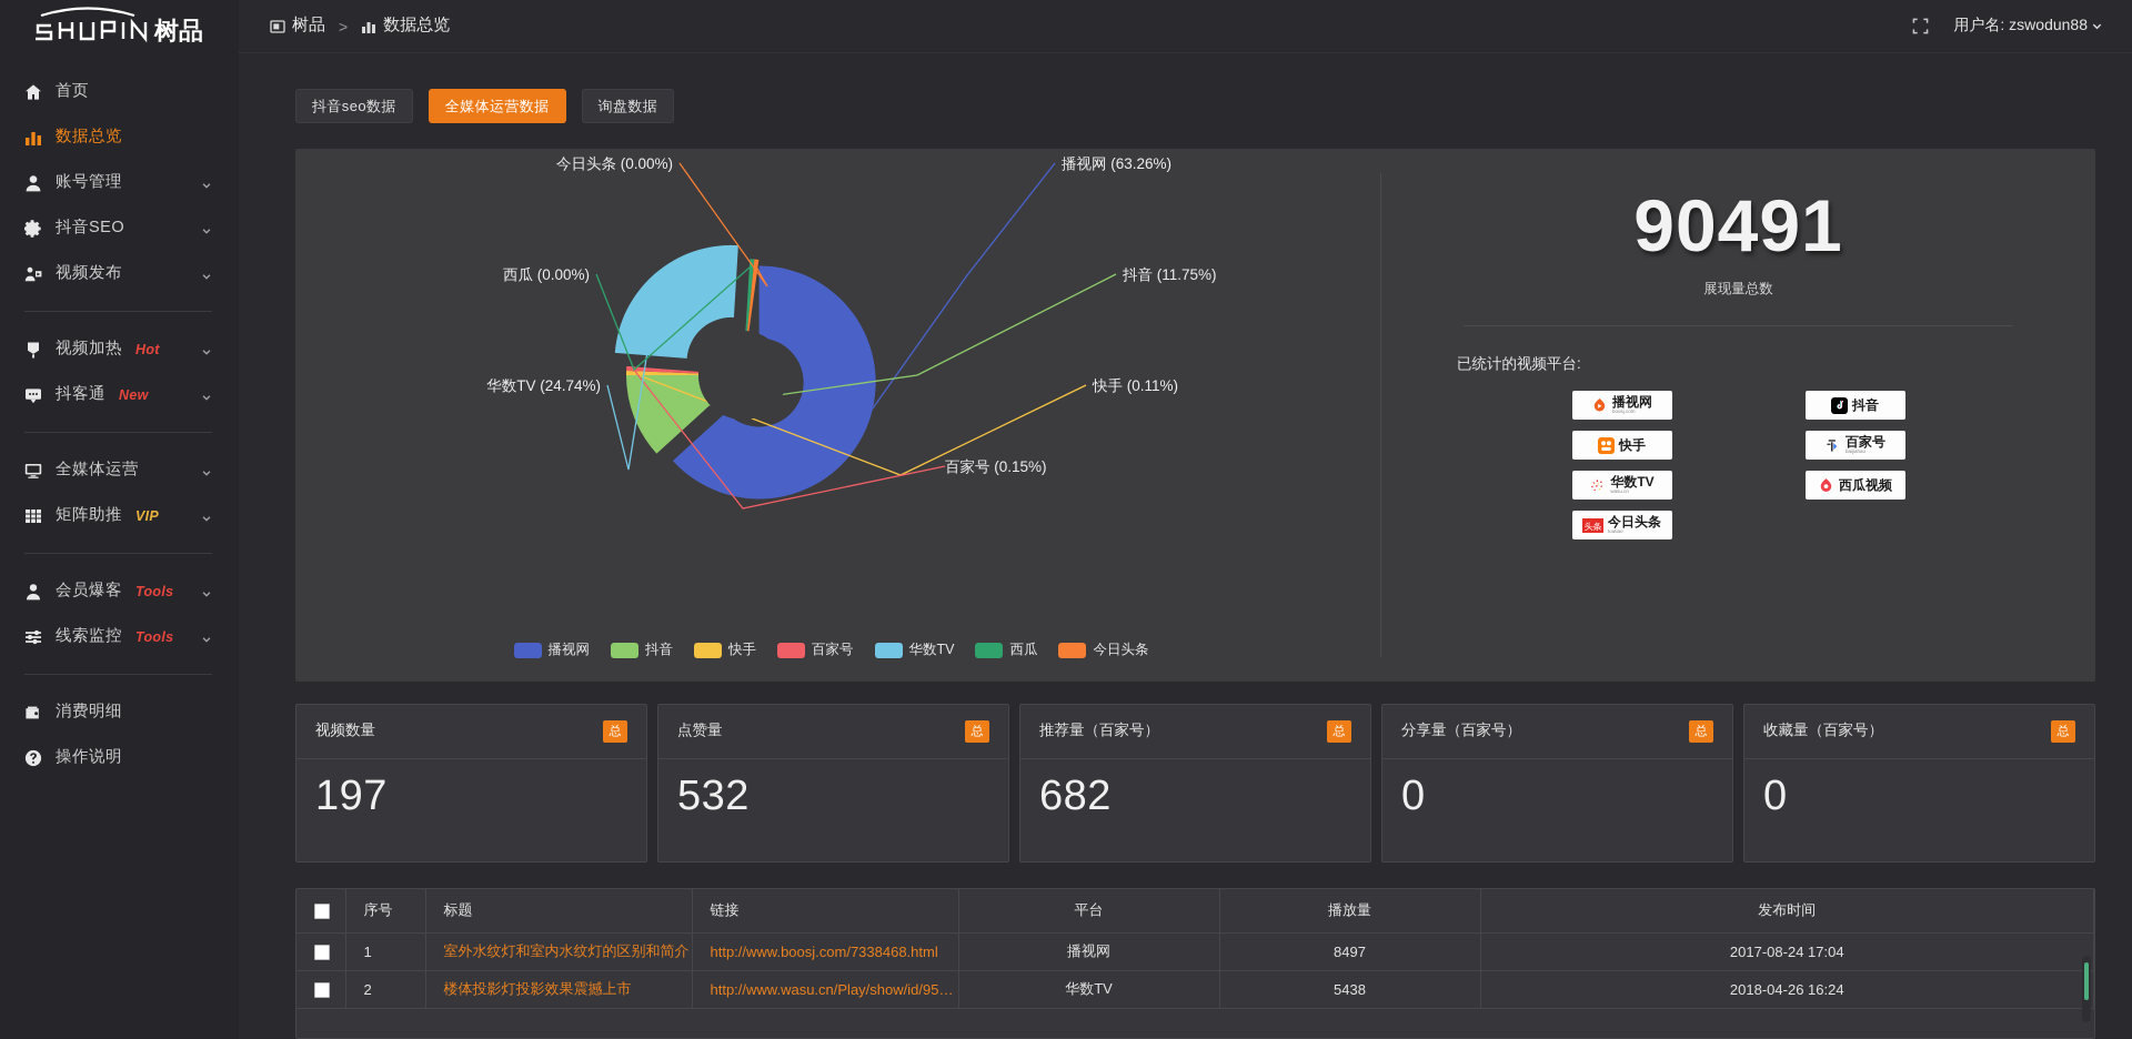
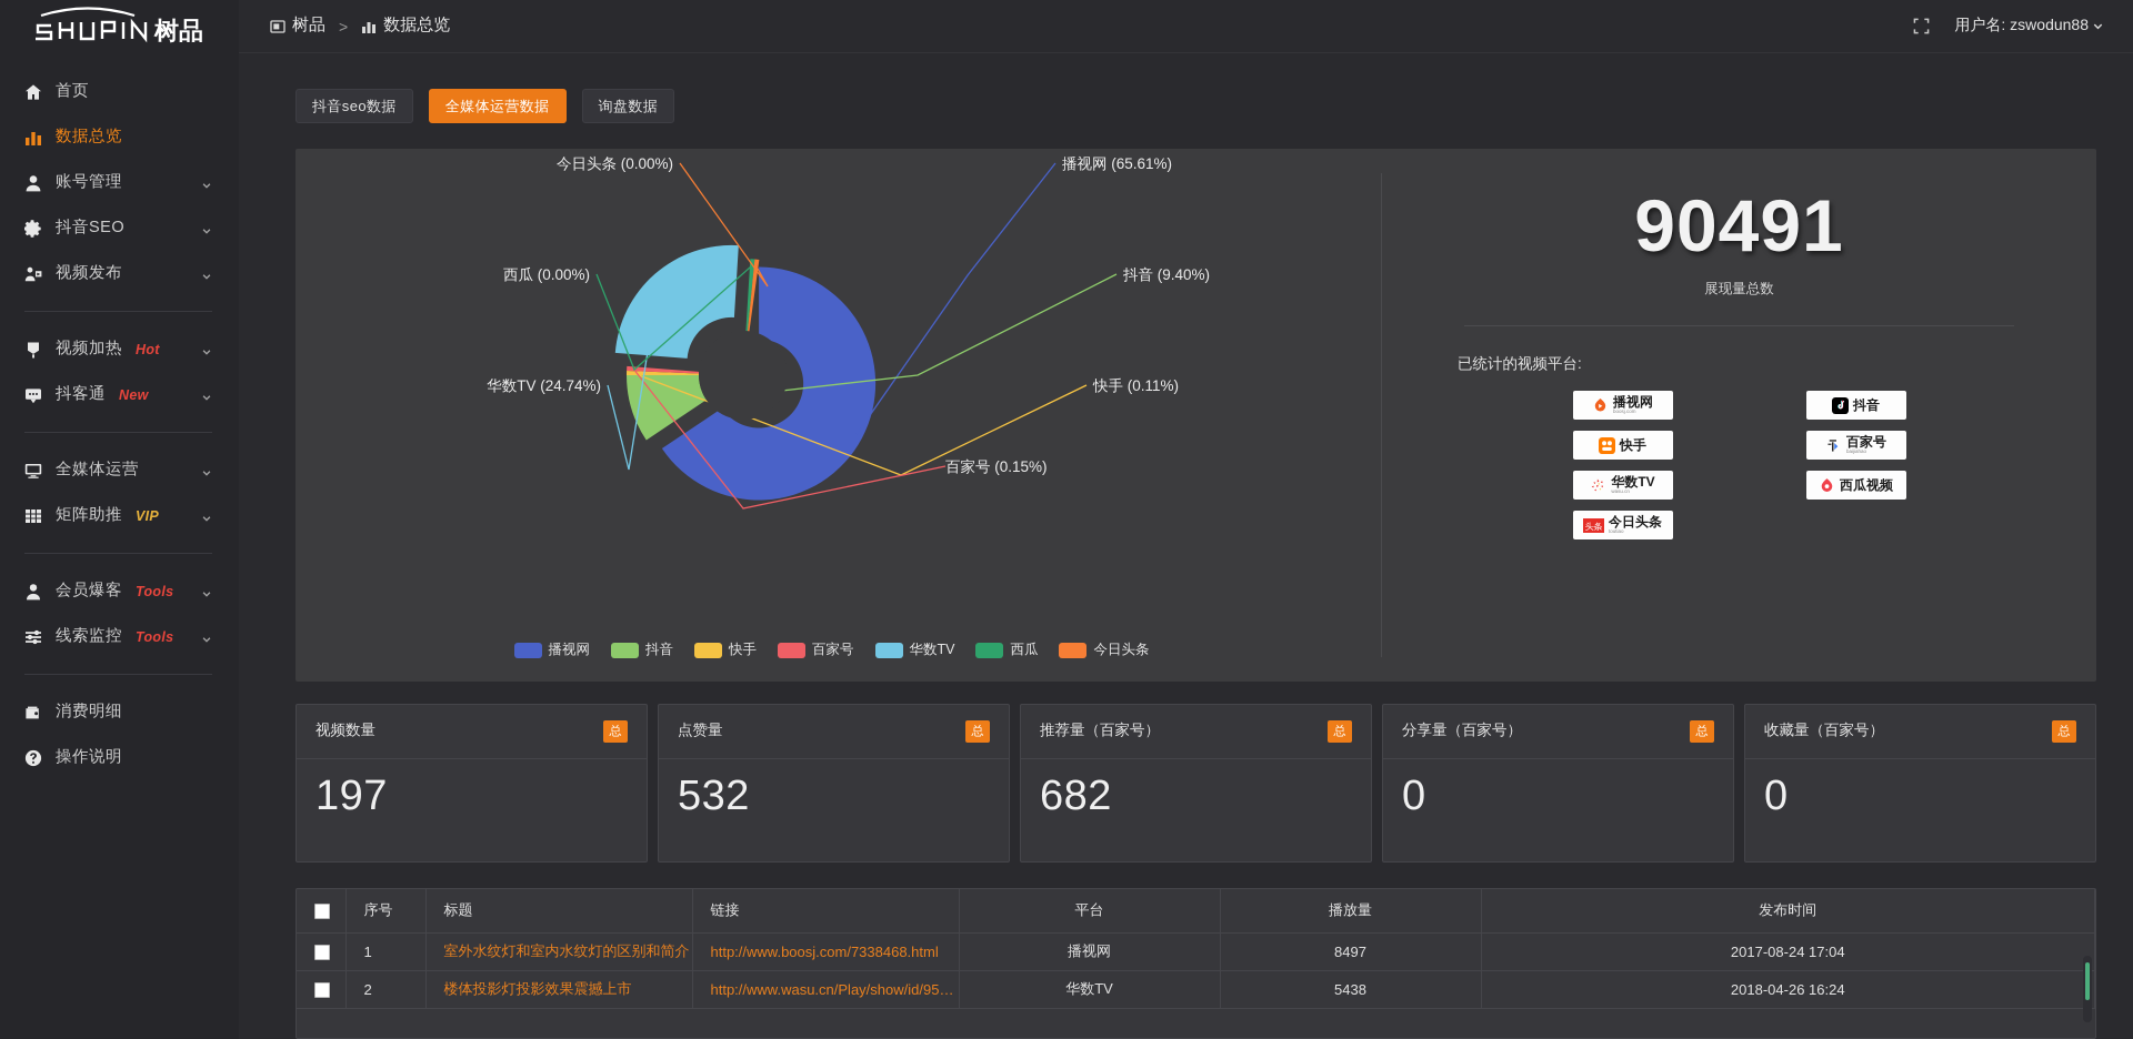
播视网: 63.26% -> 65.61%
抖音: 11.75% -> 9.40%
